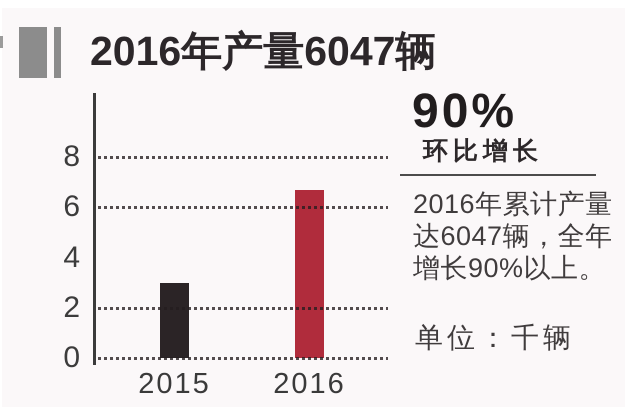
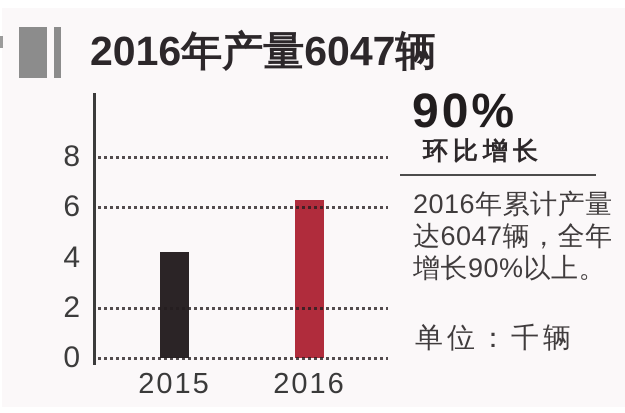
2015: 3.0 -> 4.2
2016: 6.7 -> 6.3
